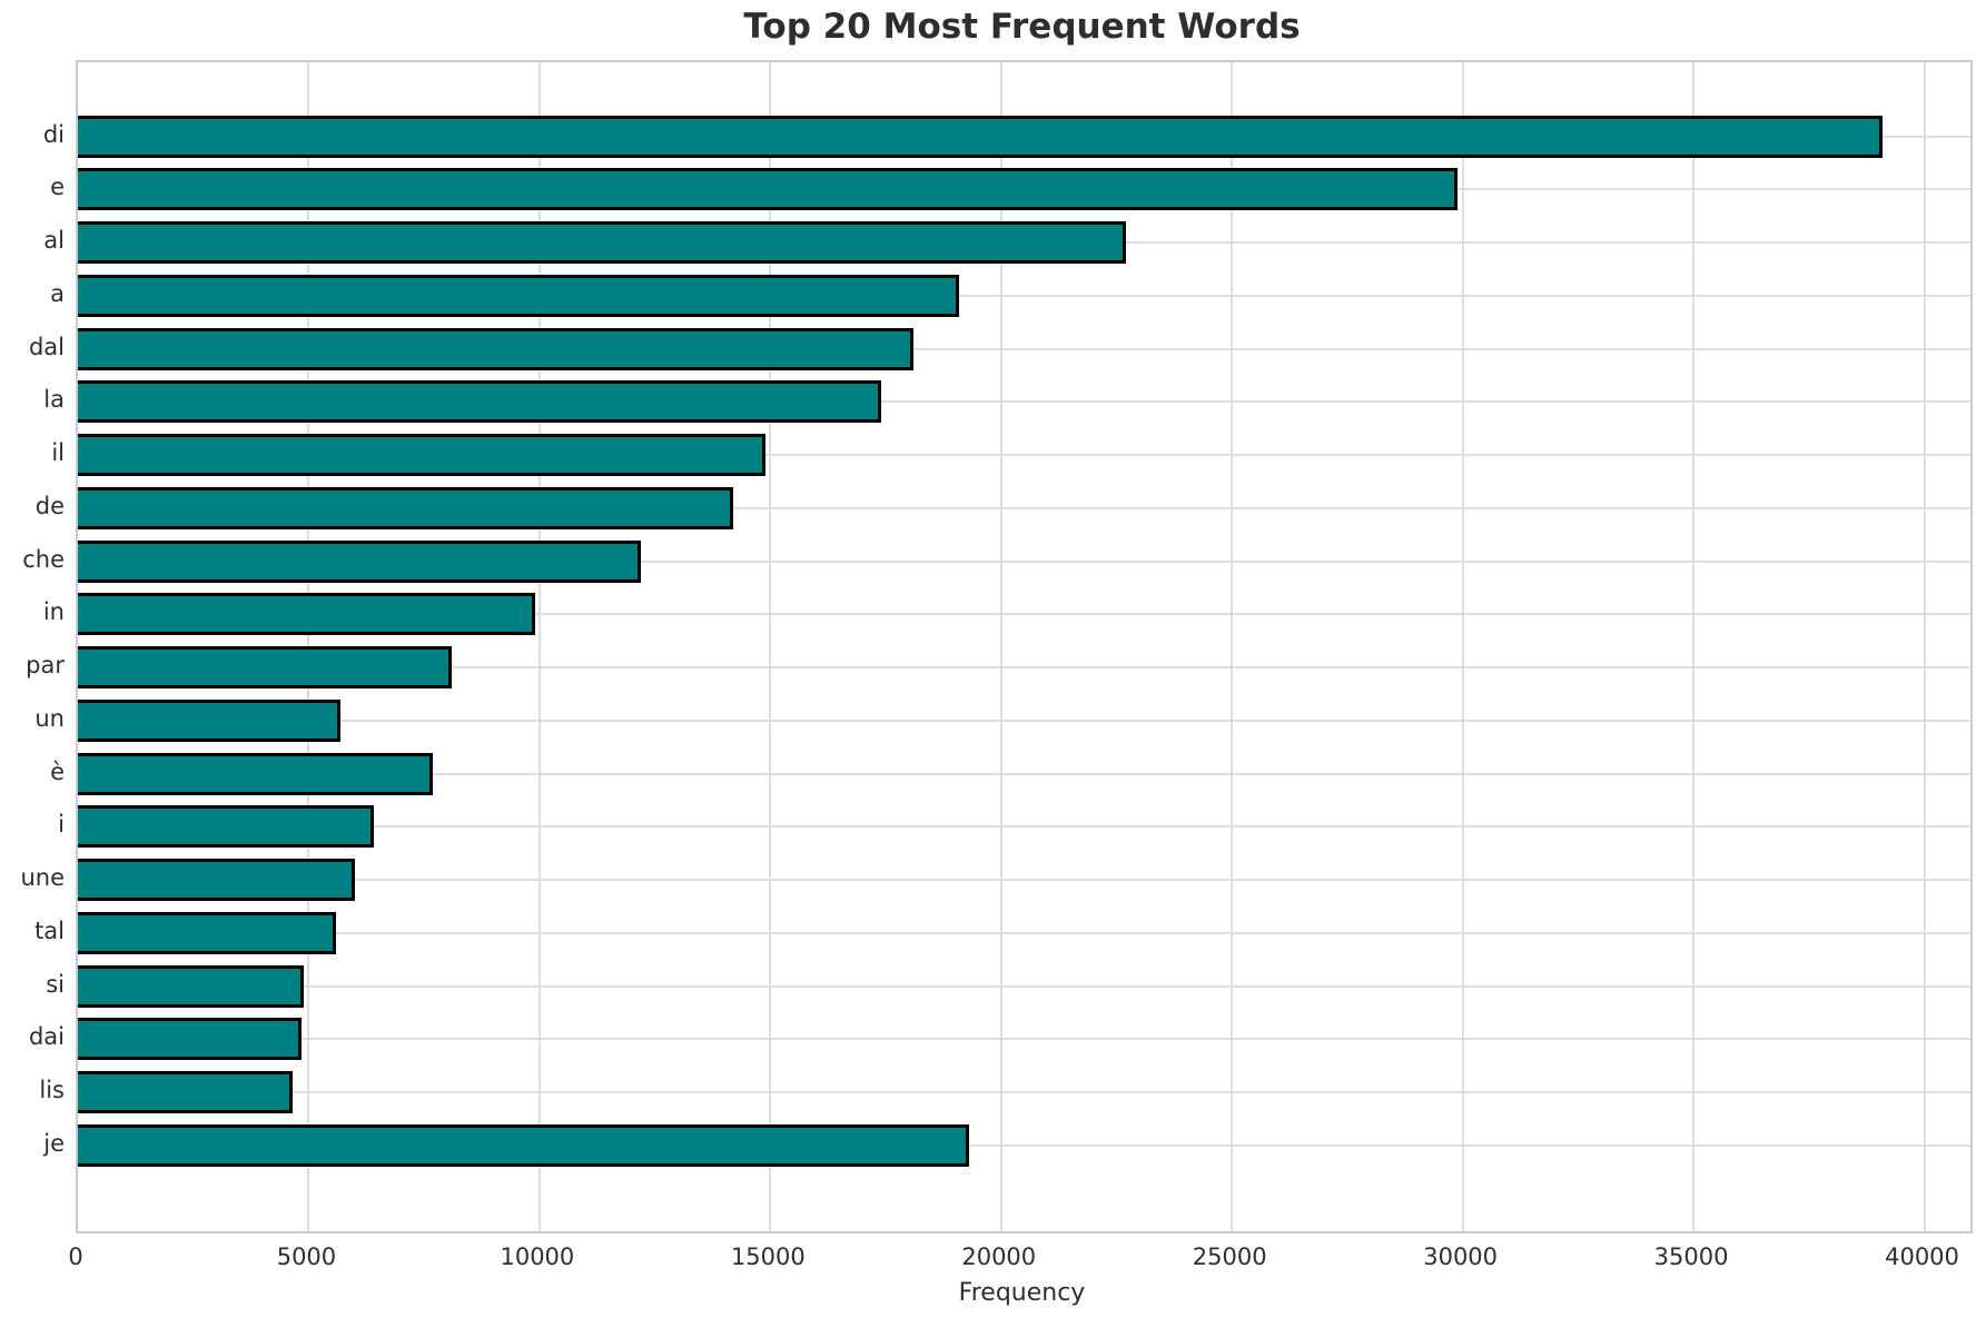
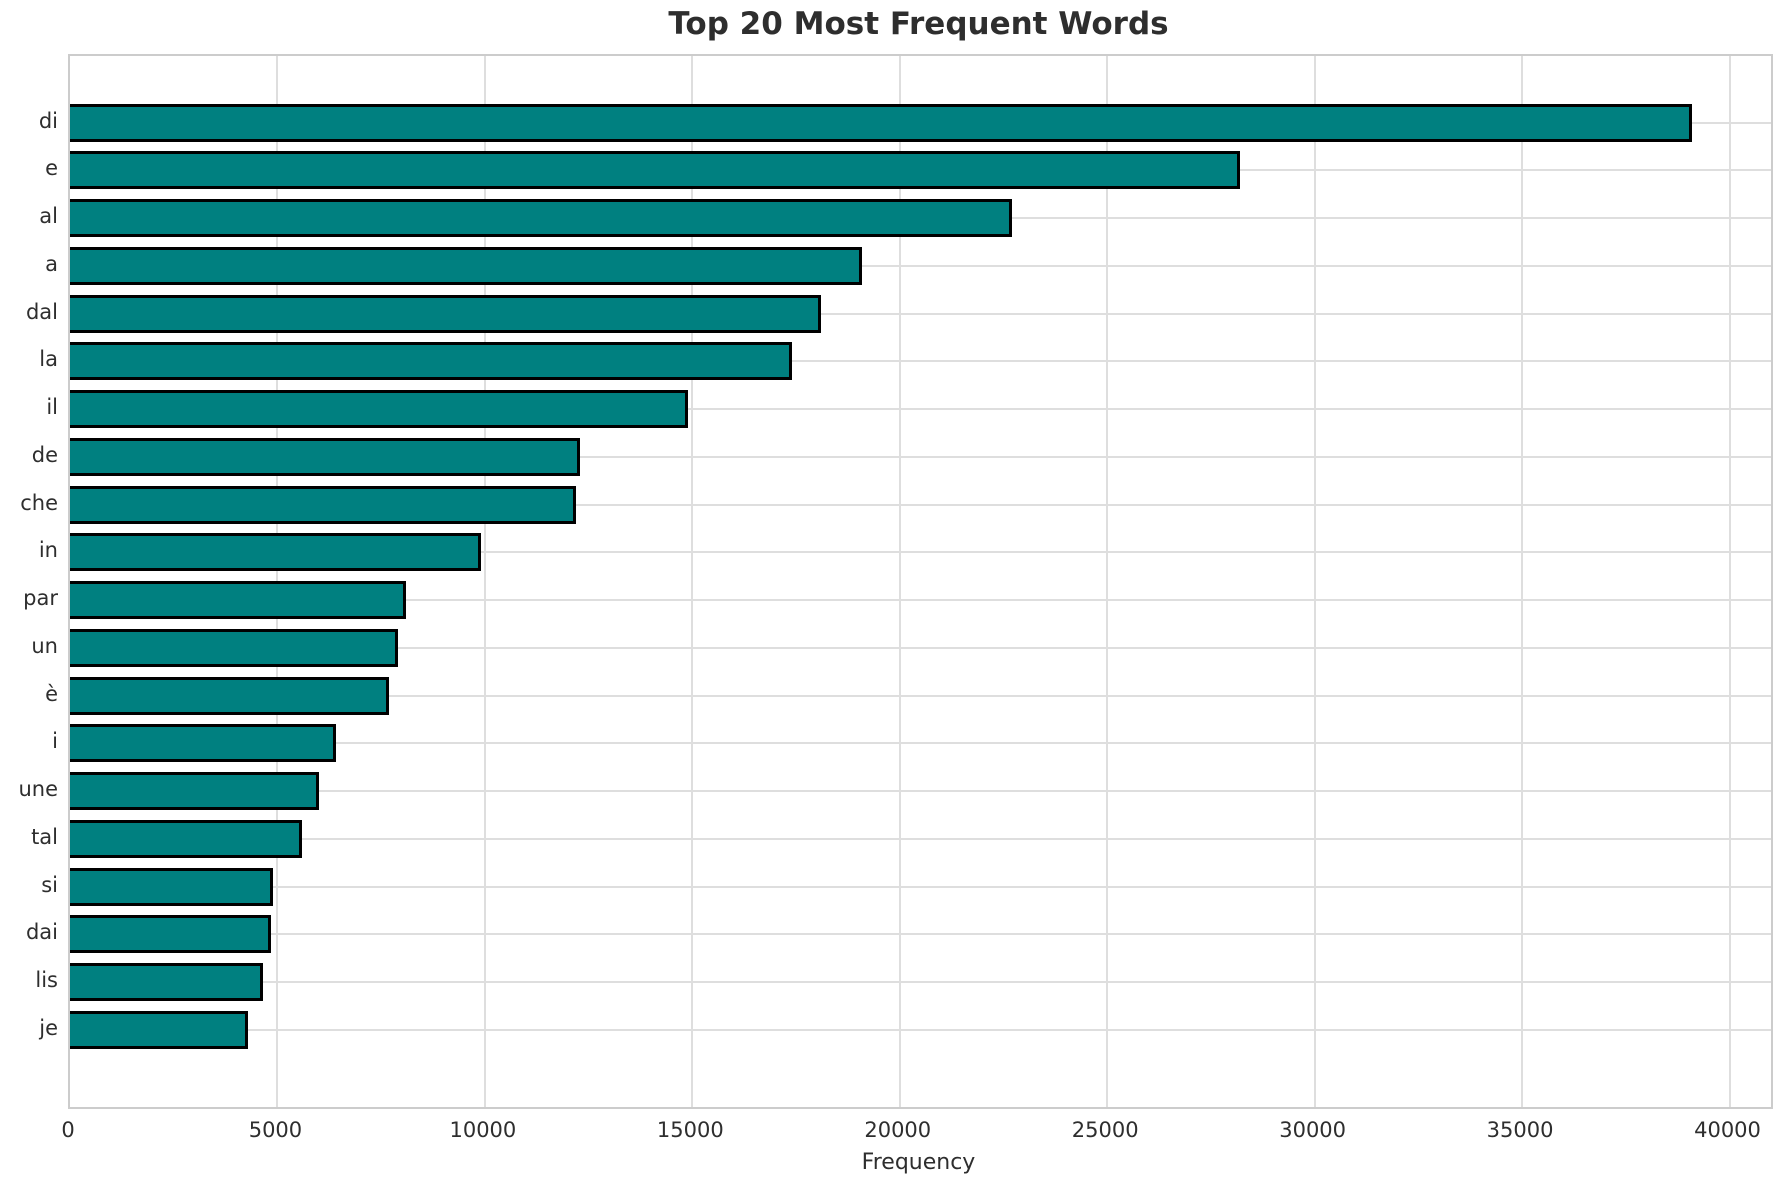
e: 29900 -> 28200
de: 14200 -> 12300
un: 5700 -> 7900
je: 19300 -> 4300
